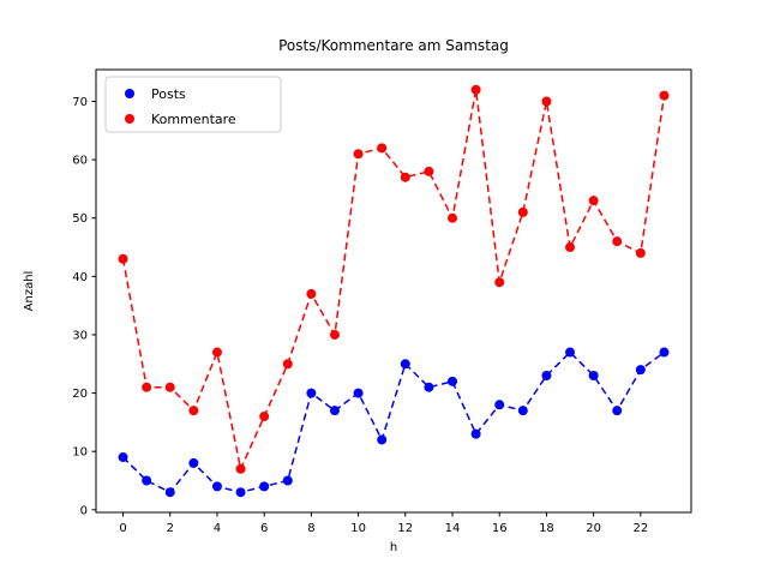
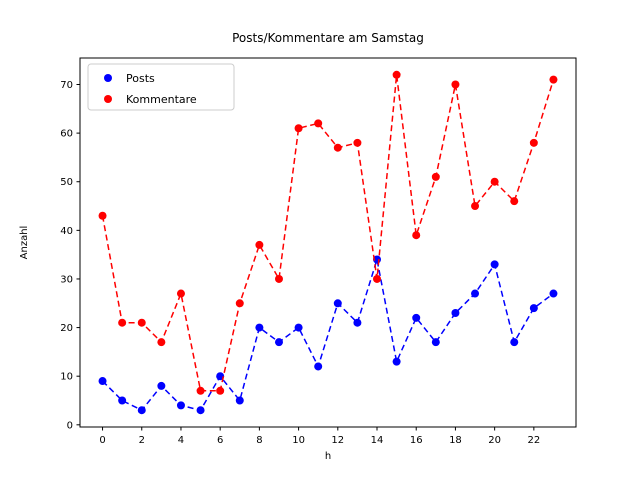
Posts/6: 4 -> 10
Kommentare/6: 16 -> 7
Posts/14: 22 -> 34
Kommentare/14: 50 -> 30
Posts/16: 18 -> 22
Posts/20: 23 -> 33
Kommentare/20: 53 -> 50
Kommentare/22: 44 -> 58
